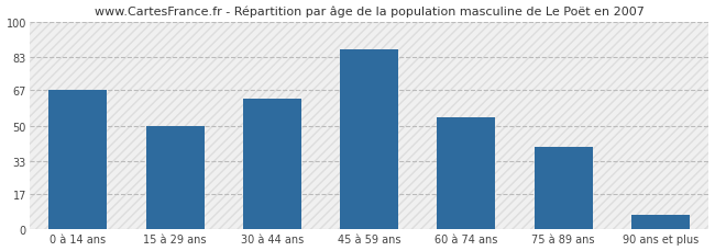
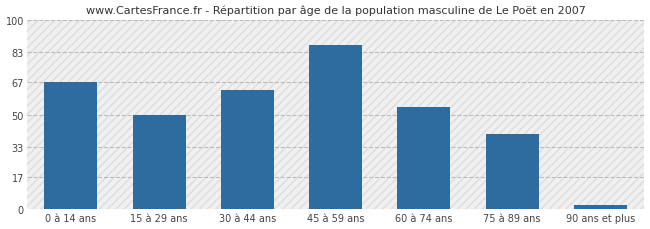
90 ans et plus: 7 -> 2
